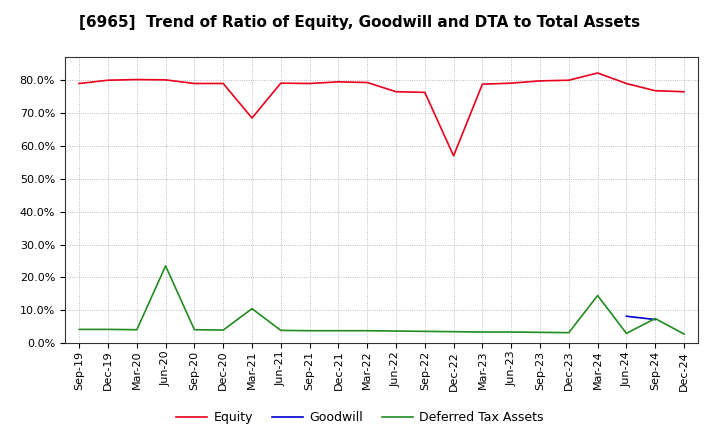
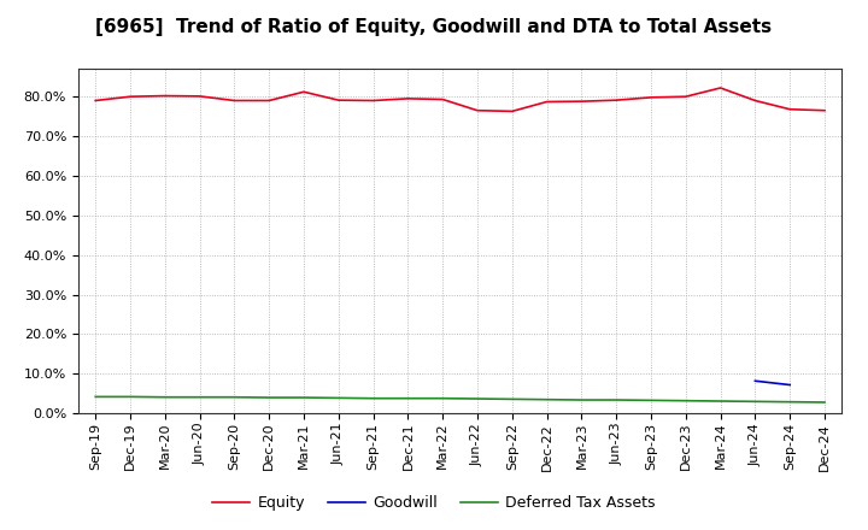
Deferred Tax Assets/Jun-20: 23.5% -> 4.1%
Equity/Mar-21: 68.5% -> 81.2%
Deferred Tax Assets/Mar-21: 10.5% -> 4.0%
Equity/Dec-22: 57.0% -> 78.7%
Deferred Tax Assets/Mar-24: 14.5% -> 3.1%
Deferred Tax Assets/Sep-24: 7.5% -> 2.9%
